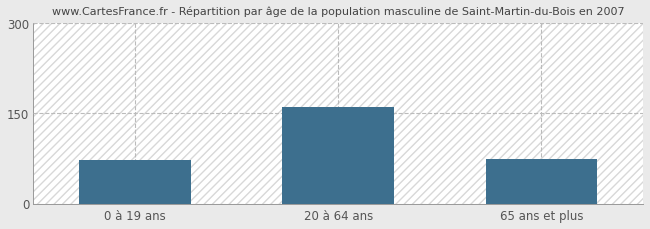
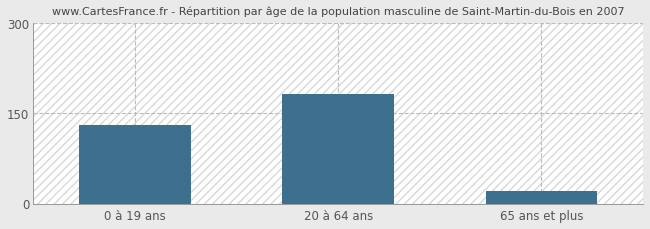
0 à 19 ans: 72 -> 130
20 à 64 ans: 160 -> 181
65 ans et plus: 74 -> 20
